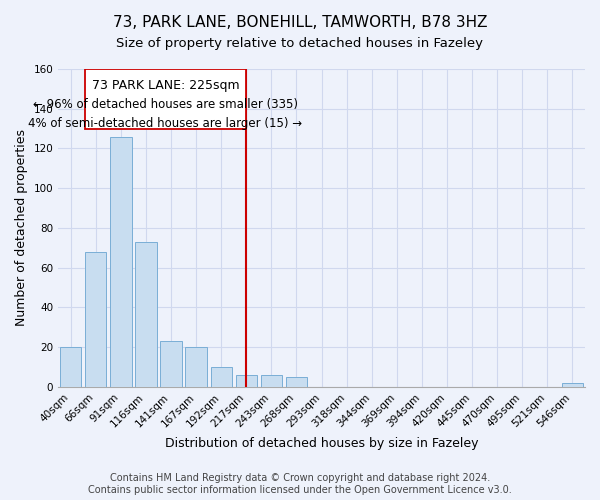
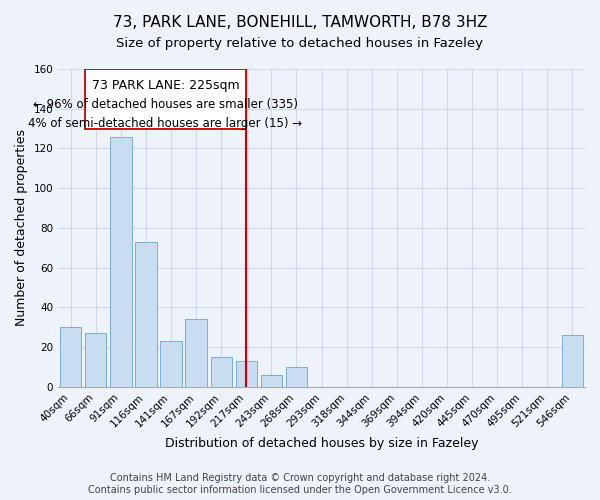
40sqm: 20 -> 30
66sqm: 68 -> 27
167sqm: 20 -> 34
192sqm: 10 -> 15
217sqm: 6 -> 13
268sqm: 5 -> 10
546sqm: 2 -> 26
